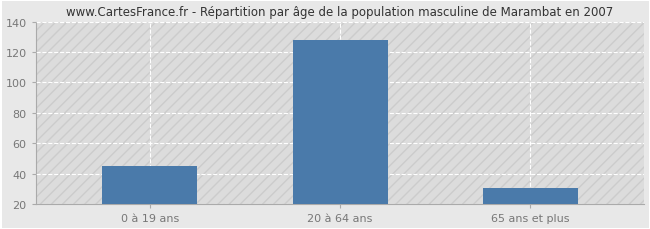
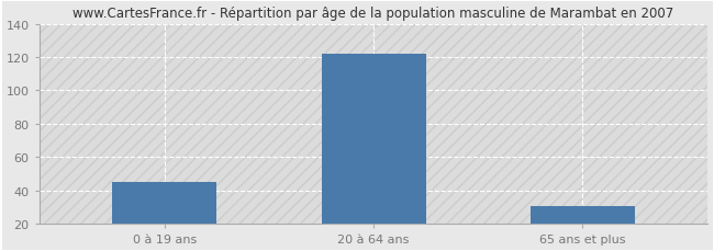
20 à 64 ans: 128 -> 122
